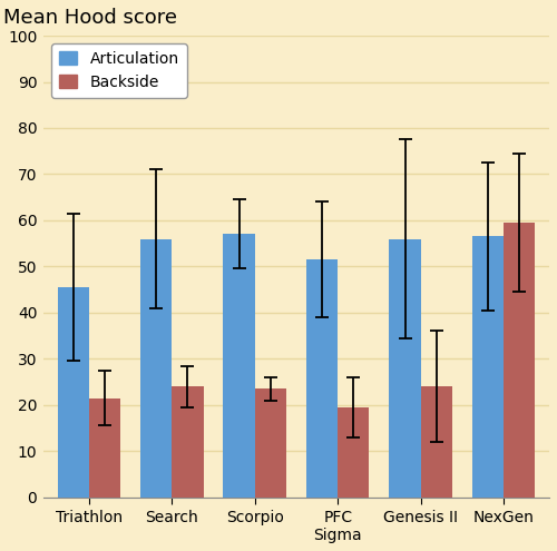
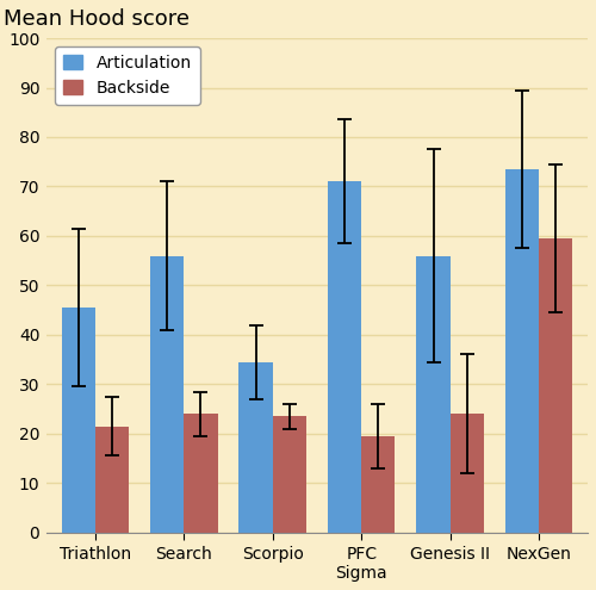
Articulation/Scorpio: 57.0 -> 34.5
Articulation/PFC Sigma: 51.5 -> 71.0
Articulation/NexGen: 56.5 -> 73.5
